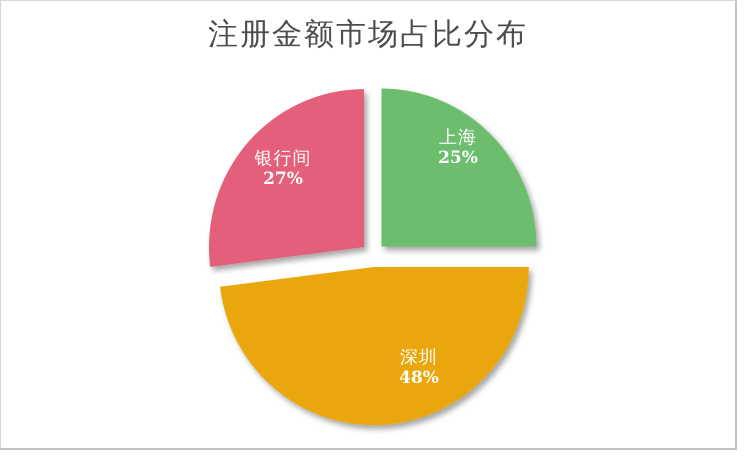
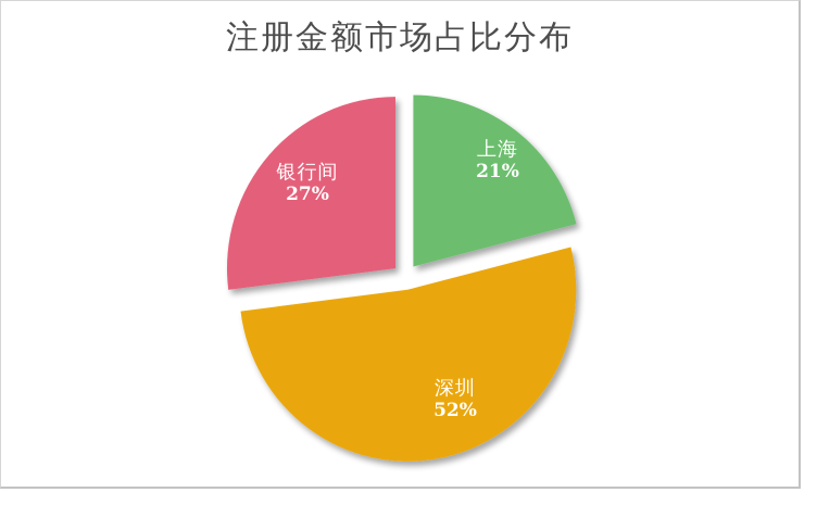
上海: 25% -> 21%
深圳: 48% -> 52%
